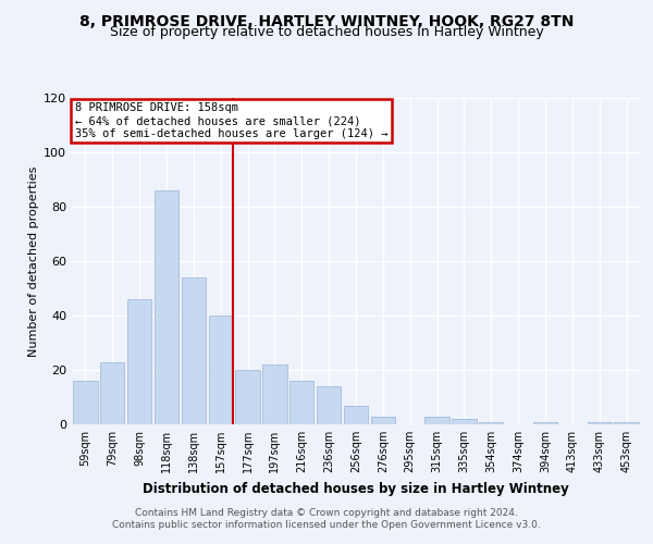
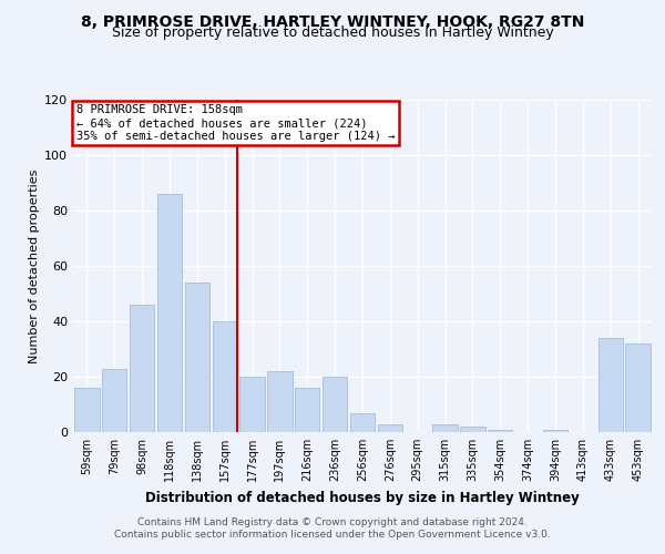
236sqm: 14 -> 20
433sqm: 1 -> 34
453sqm: 1 -> 32
